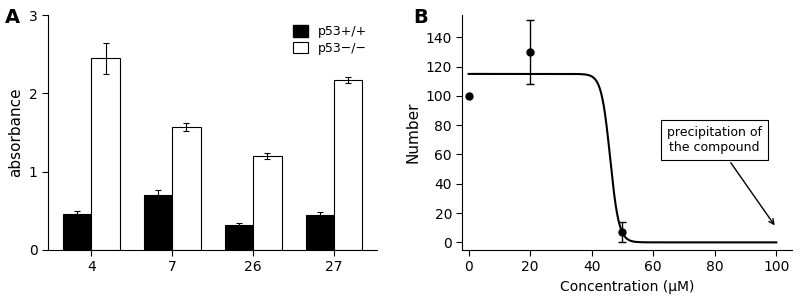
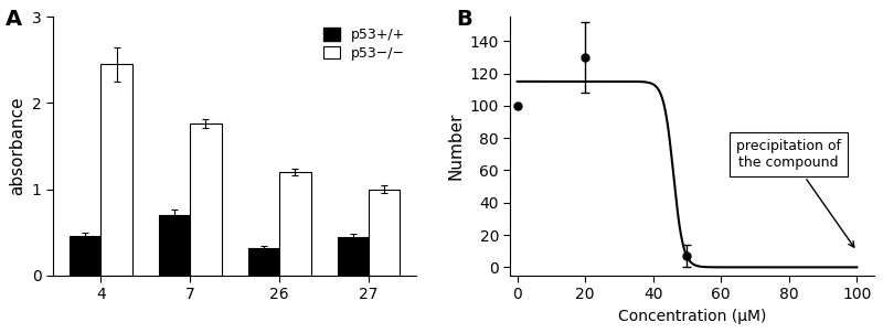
p53−/−/7: 1.57 -> 1.76
p53−/−/27: 2.17 -> 1.00
